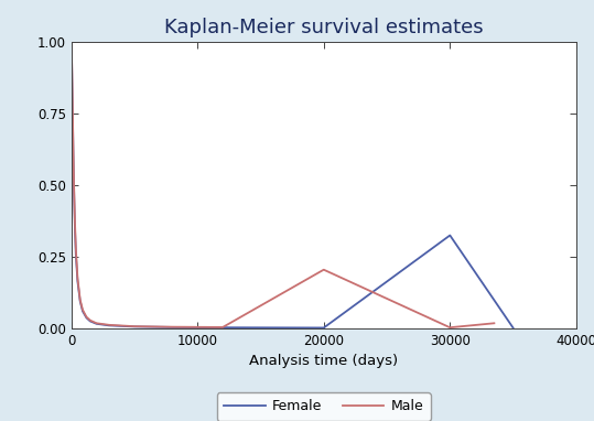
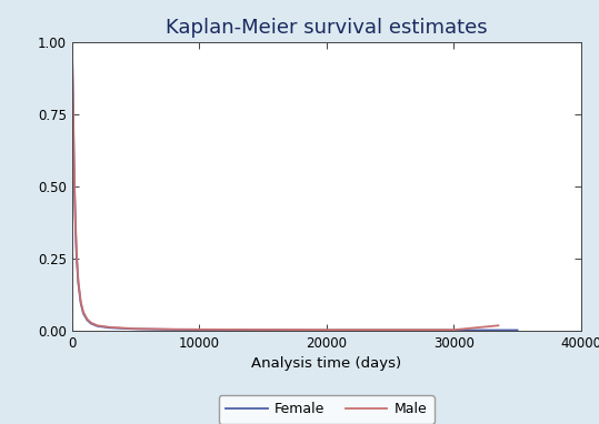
Male/20000: 0.205 -> 0.003
Female/30000: 0.325 -> 0.002
